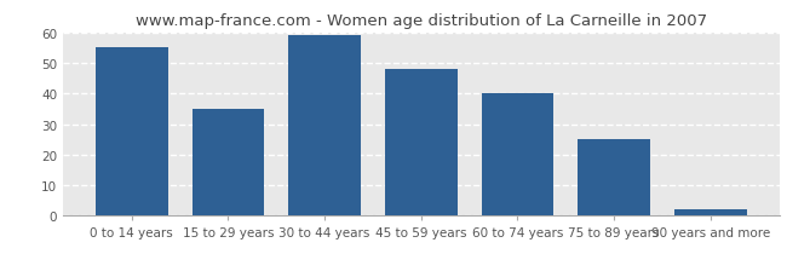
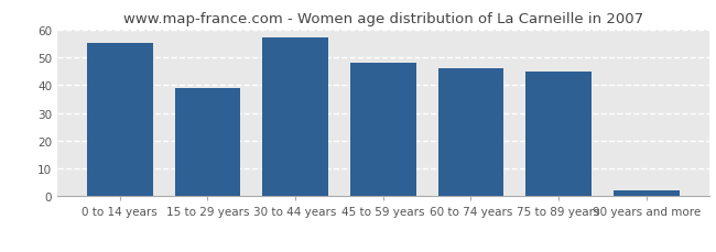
15 to 29 years: 35 -> 39
30 to 44 years: 59 -> 57
60 to 74 years: 40 -> 46
75 to 89 years: 25 -> 45
